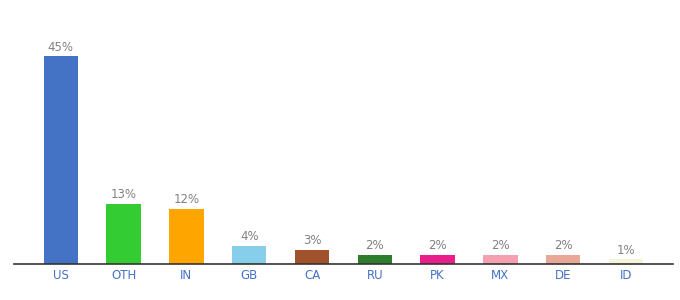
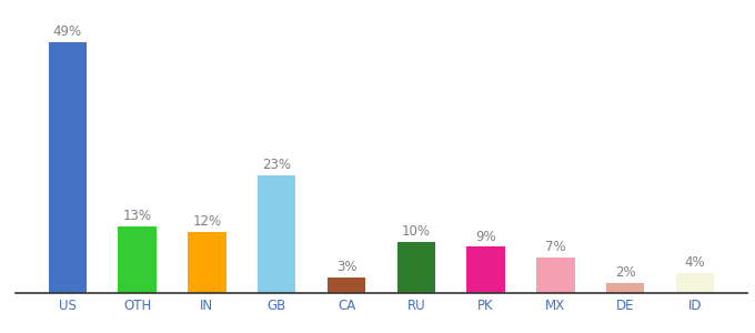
US: 45% -> 49%
GB: 4% -> 23%
RU: 2% -> 10%
PK: 2% -> 9%
MX: 2% -> 7%
ID: 1% -> 4%
